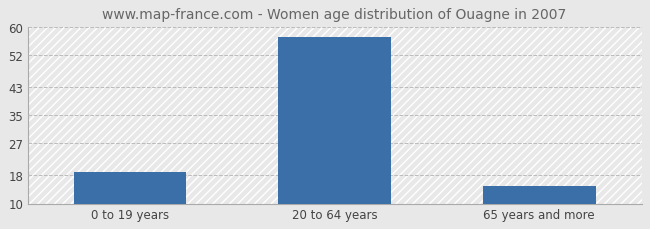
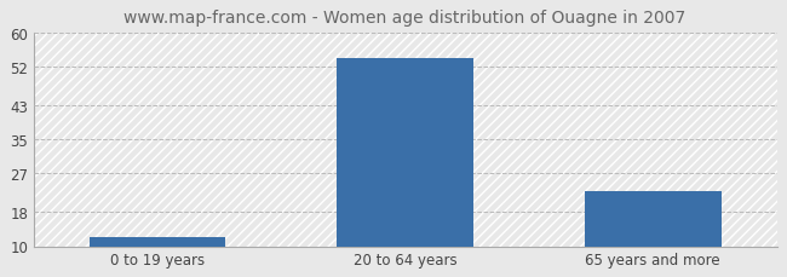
0 to 19 years: 19 -> 12
20 to 64 years: 57 -> 54
65 years and more: 15 -> 23
